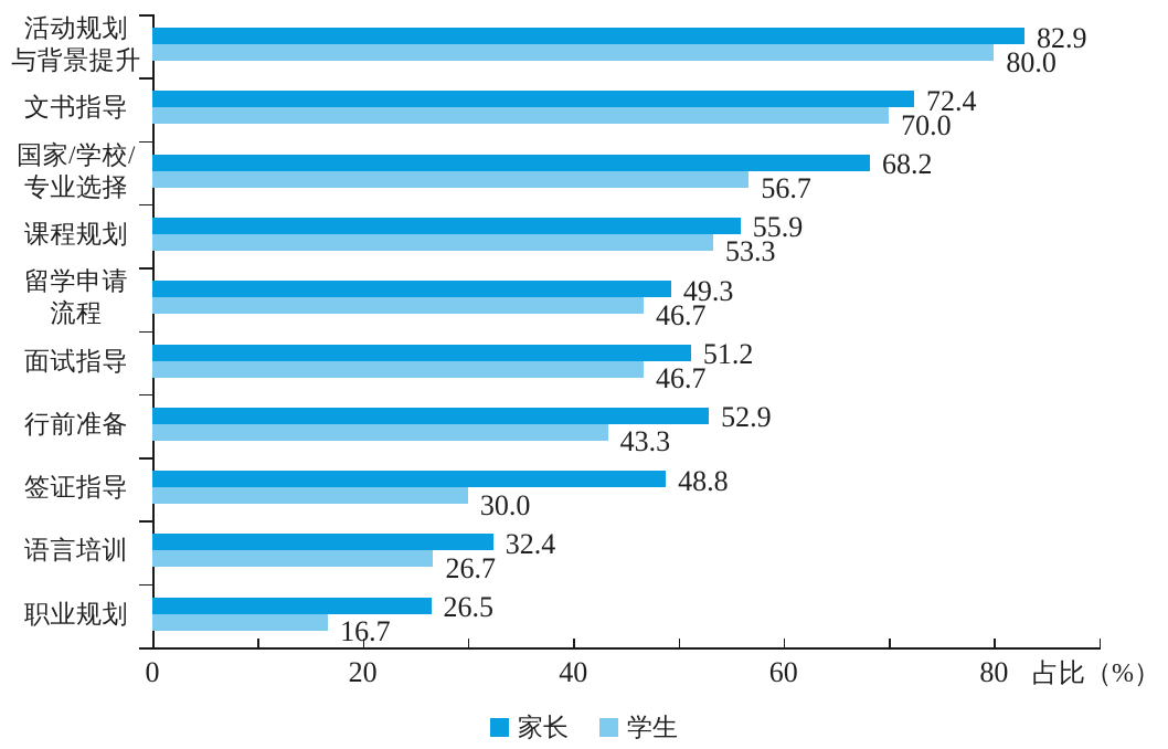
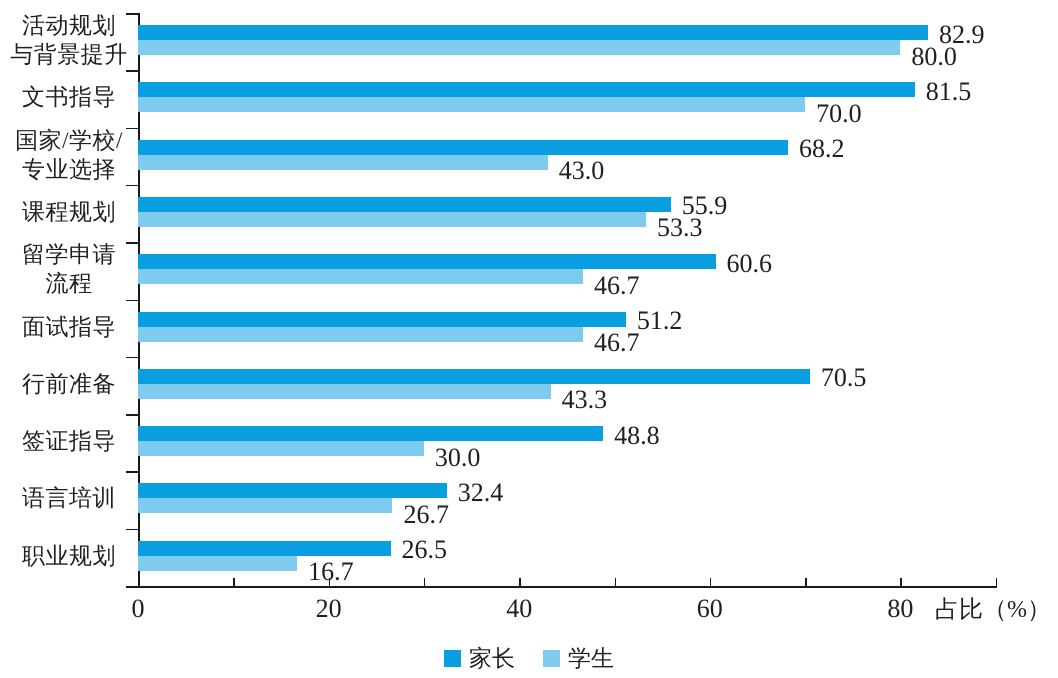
家长/文书指导: 72.4 -> 81.5
学生/国家/学校/专业选择: 56.7 -> 43.0
家长/留学申请流程: 49.3 -> 60.6
家长/行前准备: 52.9 -> 70.5
